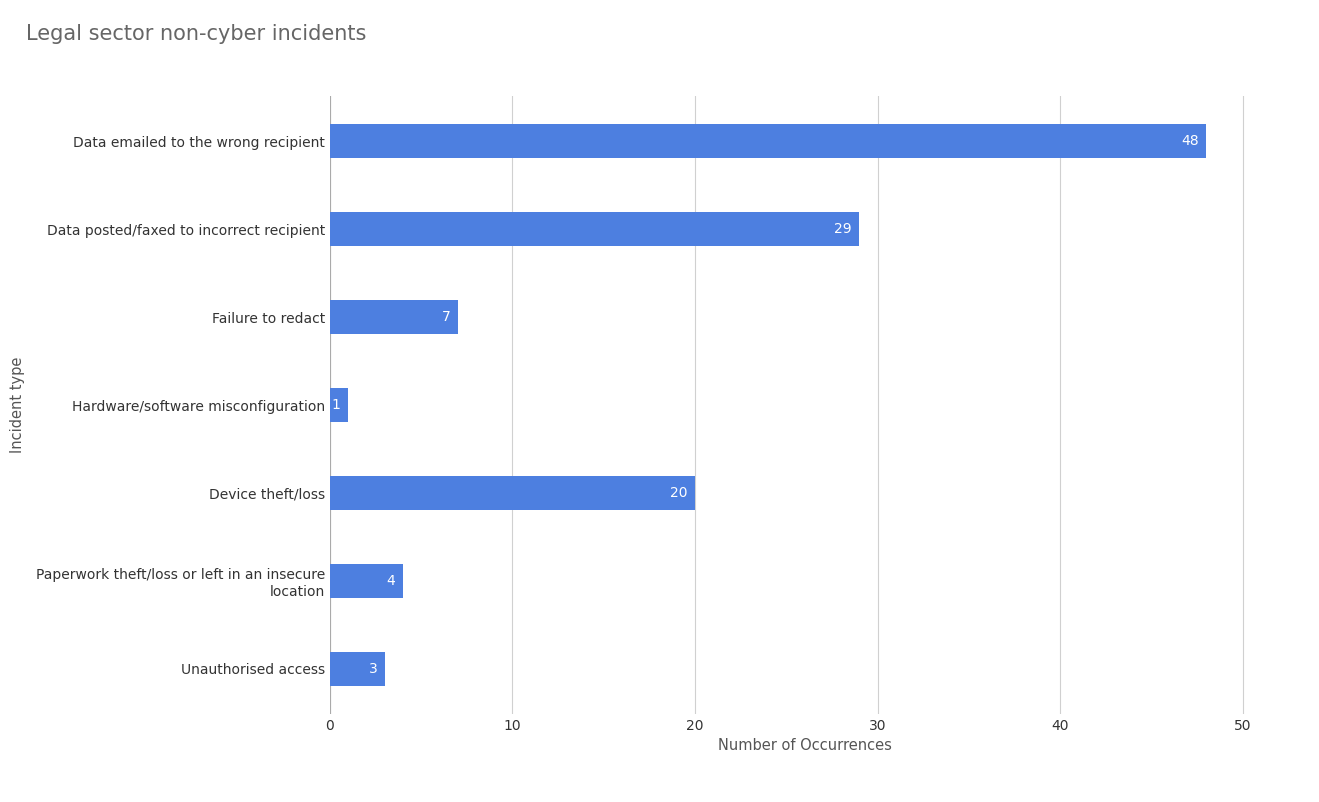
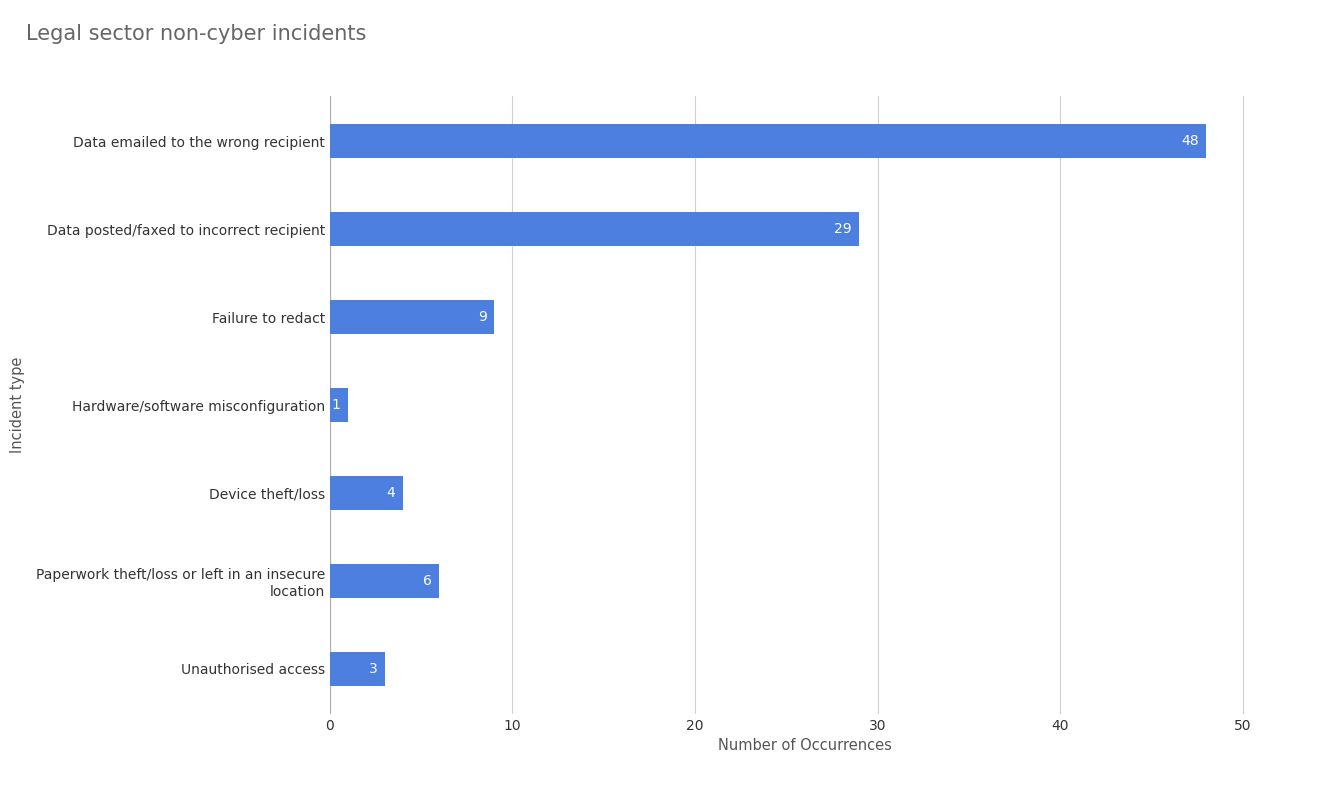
Failure to redact: 7 -> 9
Device theft/loss: 20 -> 4
Paperwork theft/loss or left in an insecure location: 4 -> 6
